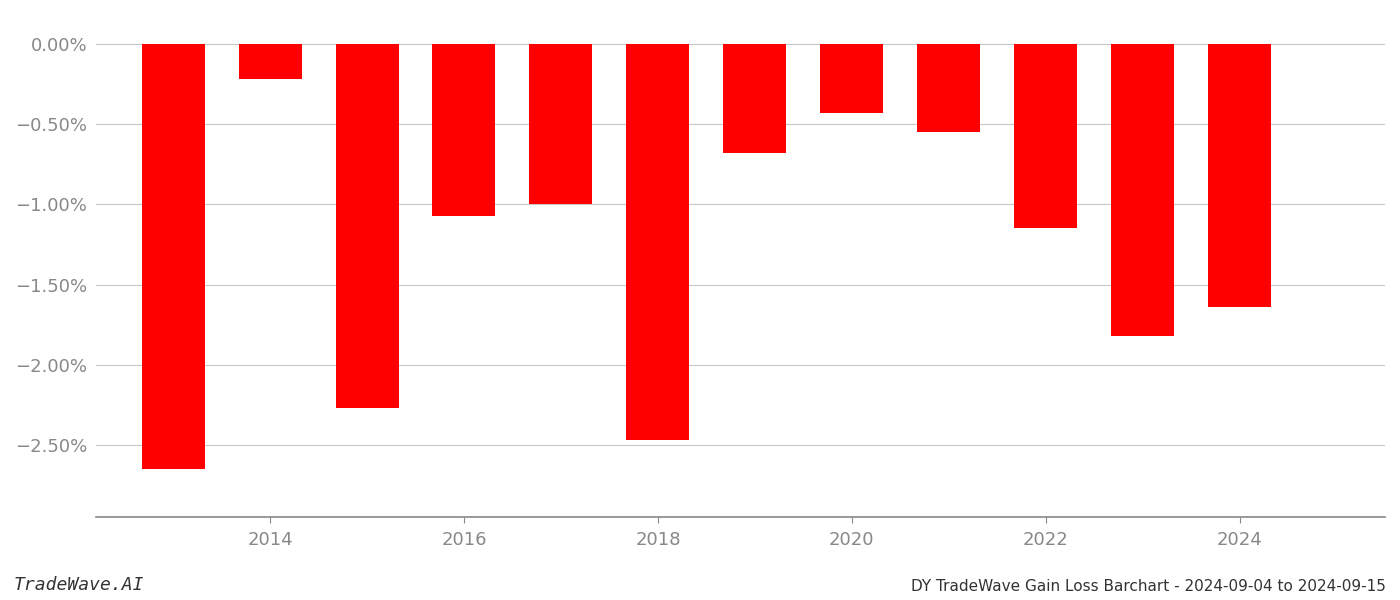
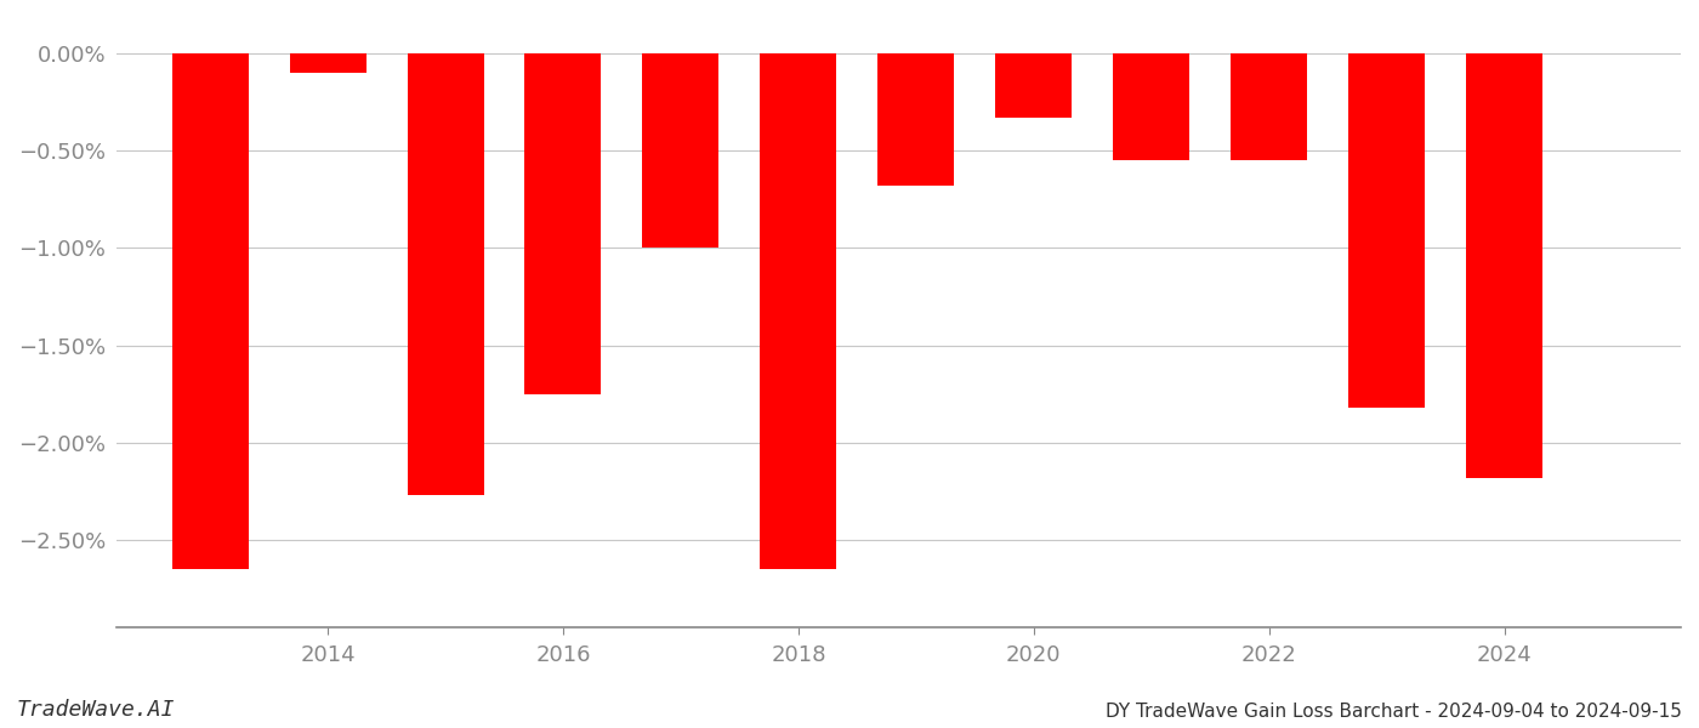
2014: -0.22% -> -0.10%
2016: -1.07% -> -1.75%
2018: -2.47% -> -2.65%
2020: -0.43% -> -0.33%
2022: -1.15% -> -0.55%
2024: -1.64% -> -2.18%
